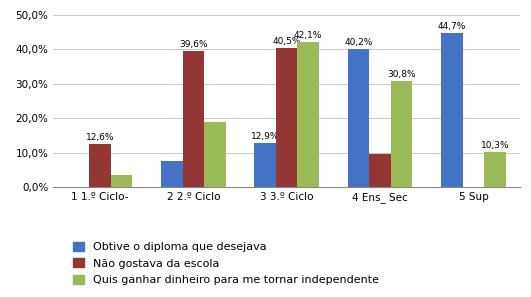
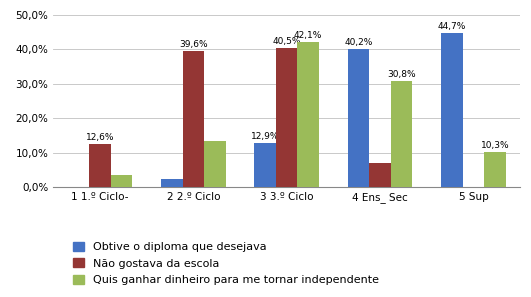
Obtive o diploma que desejava/2 2.º Ciclo: 7,5% -> 2,3%
Quis ganhar dinheiro para me tornar independente/2 2.º Ciclo: 19,0% -> 13,5%
Não gostava da escola/4 Ens_ Sec: 9,5% -> 7,0%
